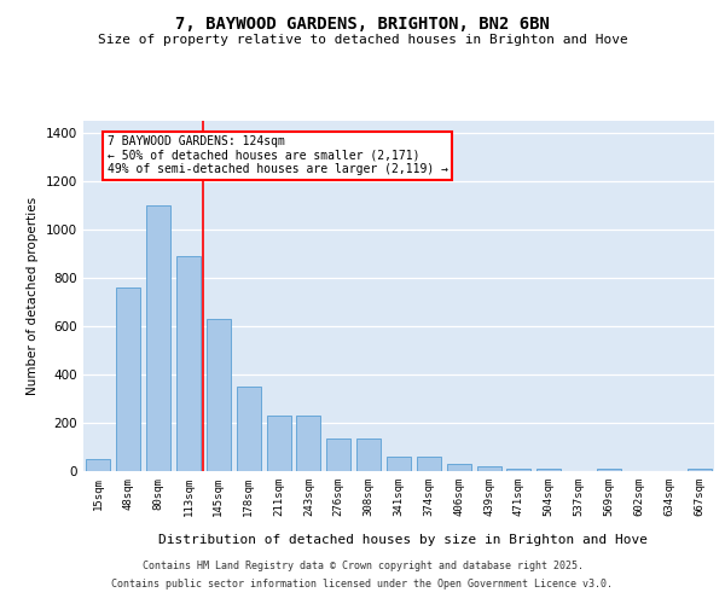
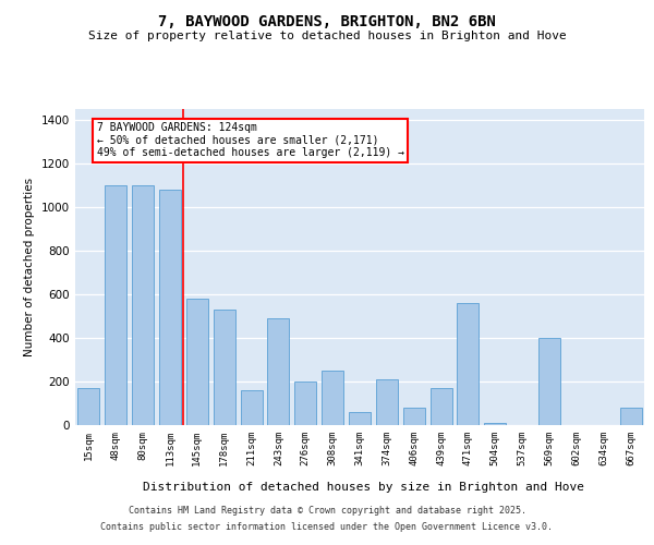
15sqm: 50 -> 170
48sqm: 760 -> 1100
113sqm: 890 -> 1080
145sqm: 630 -> 580
178sqm: 350 -> 530
211sqm: 230 -> 160
243sqm: 230 -> 490
276sqm: 140 -> 200
308sqm: 140 -> 250
374sqm: 60 -> 210
406sqm: 30 -> 80
439sqm: 20 -> 170
471sqm: 10 -> 560
569sqm: 10 -> 400
667sqm: 10 -> 80
